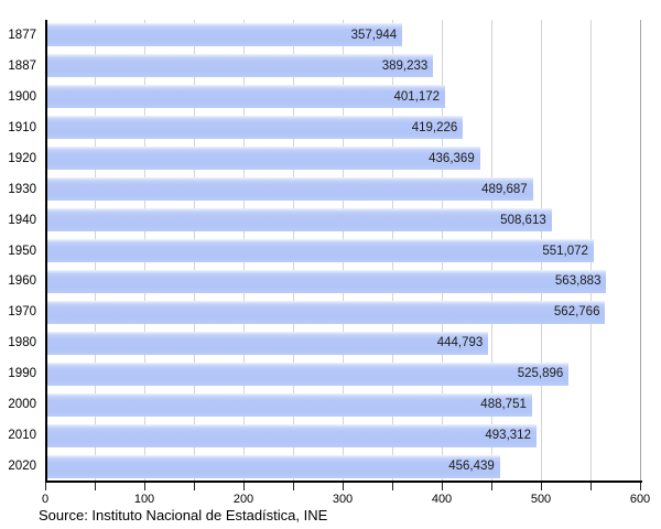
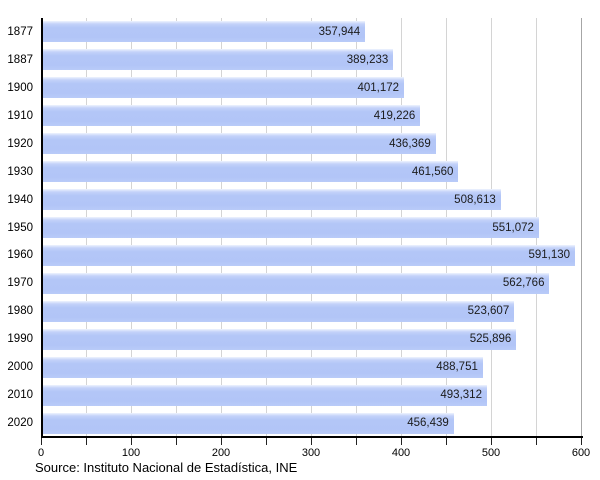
1930: 489,687 -> 461,560
1960: 563,883 -> 591,130
1980: 444,793 -> 523,607
